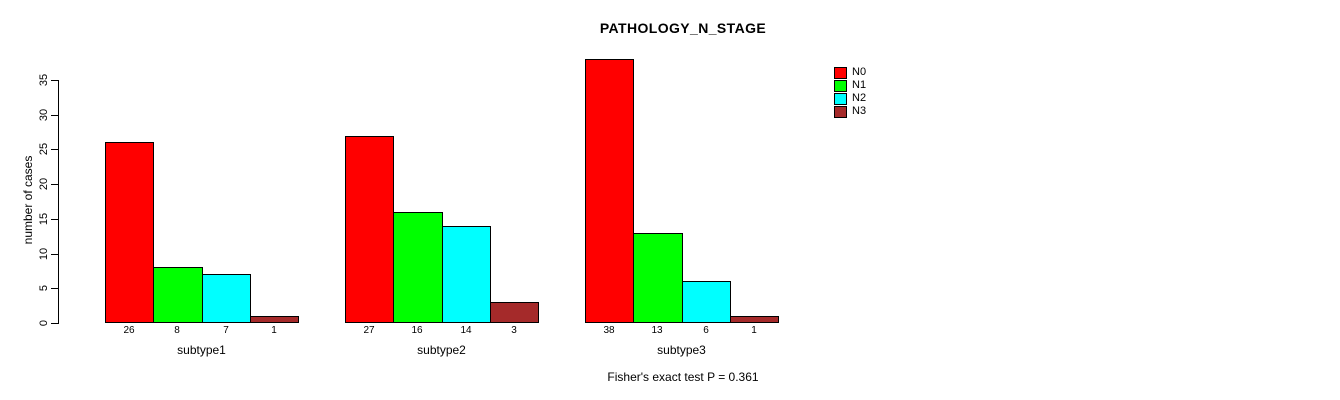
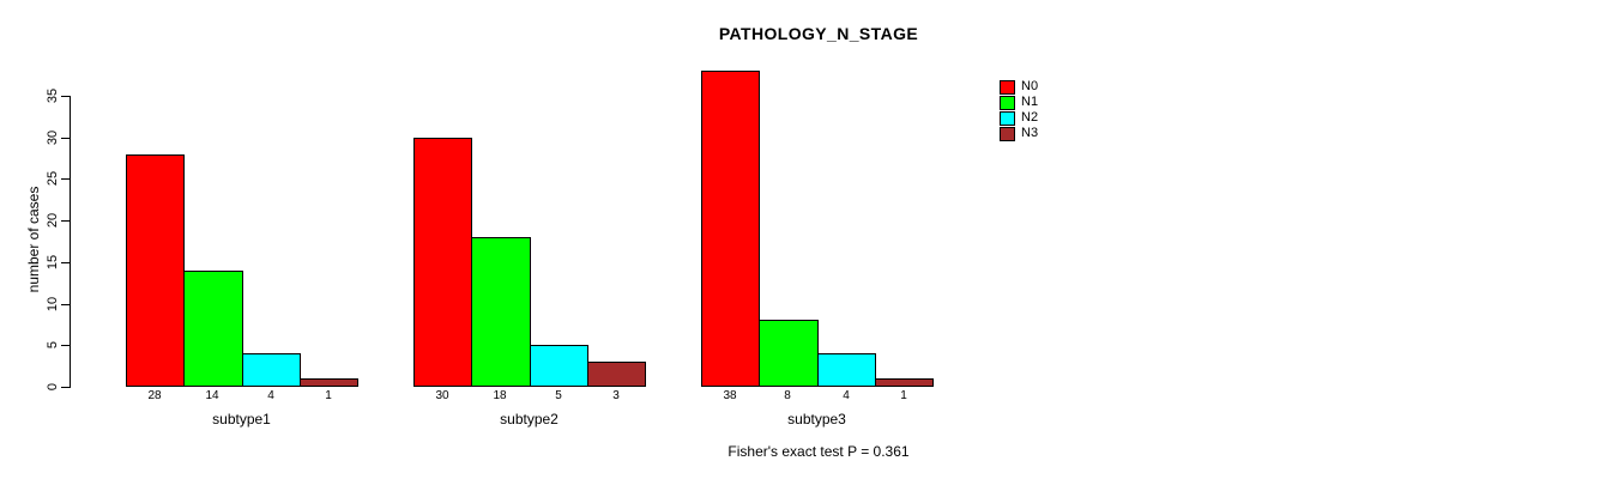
N0/subtype1: 26 -> 28
N1/subtype1: 8 -> 14
N2/subtype1: 7 -> 4
N0/subtype2: 27 -> 30
N1/subtype2: 16 -> 18
N2/subtype2: 14 -> 5
N1/subtype3: 13 -> 8
N2/subtype3: 6 -> 4
